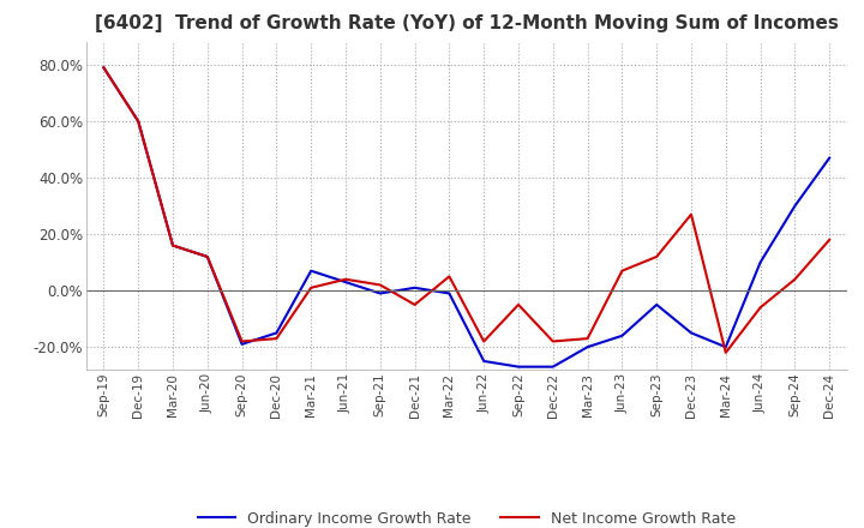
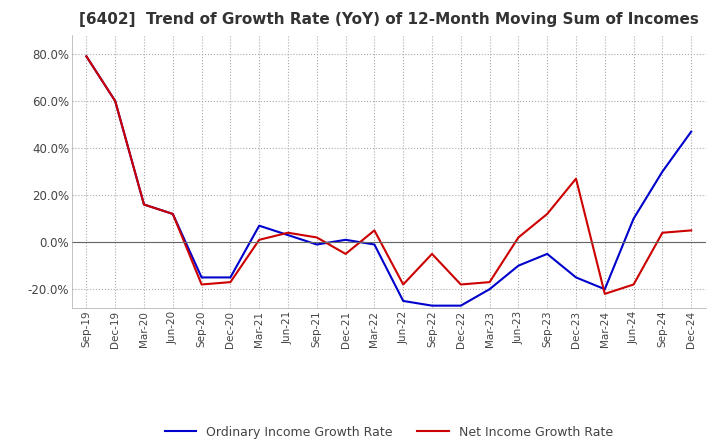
Ordinary Income Growth Rate/Sep-20: -19% -> -15%
Ordinary Income Growth Rate/Jun-23: -16% -> -10%
Net Income Growth Rate/Jun-23: 7% -> 2%
Net Income Growth Rate/Jun-24: -6% -> -18%
Net Income Growth Rate/Dec-24: 18% -> 5%
